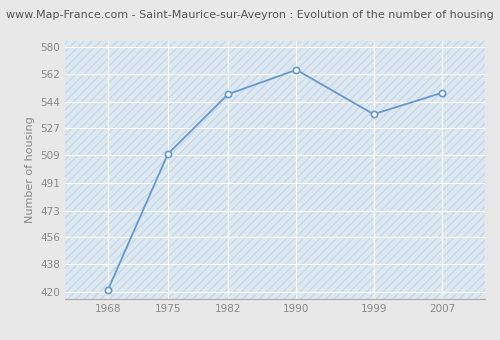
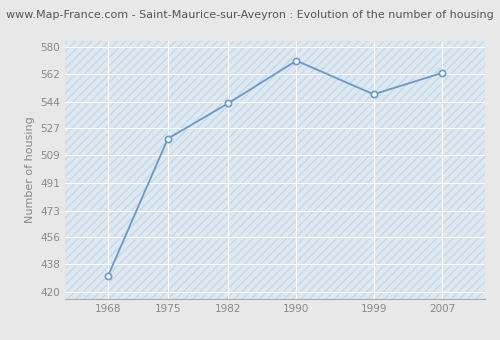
1968: 421 -> 430
1975: 510 -> 520
1982: 549 -> 543
1990: 565 -> 571
1999: 536 -> 549
2007: 550 -> 563
